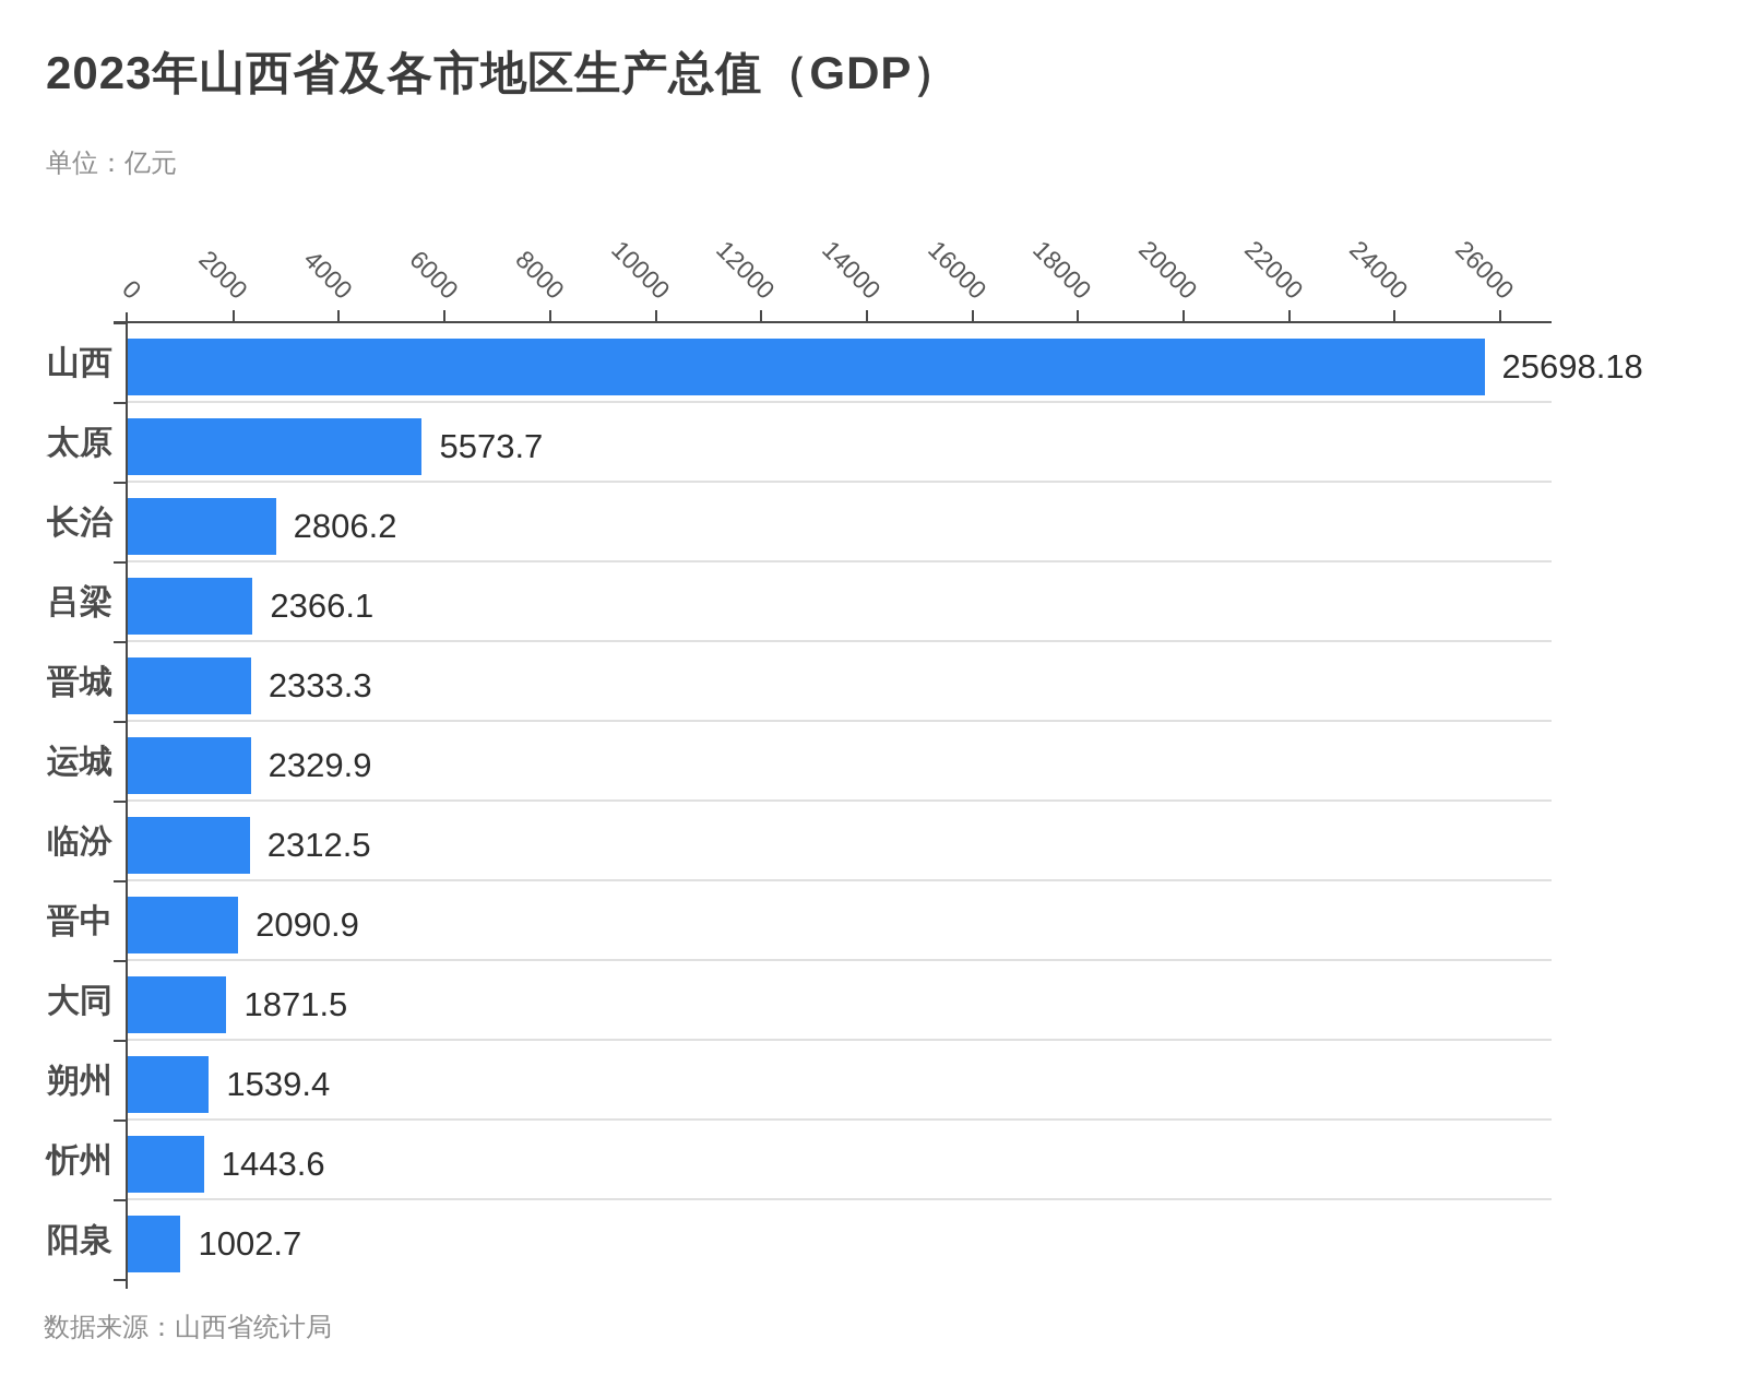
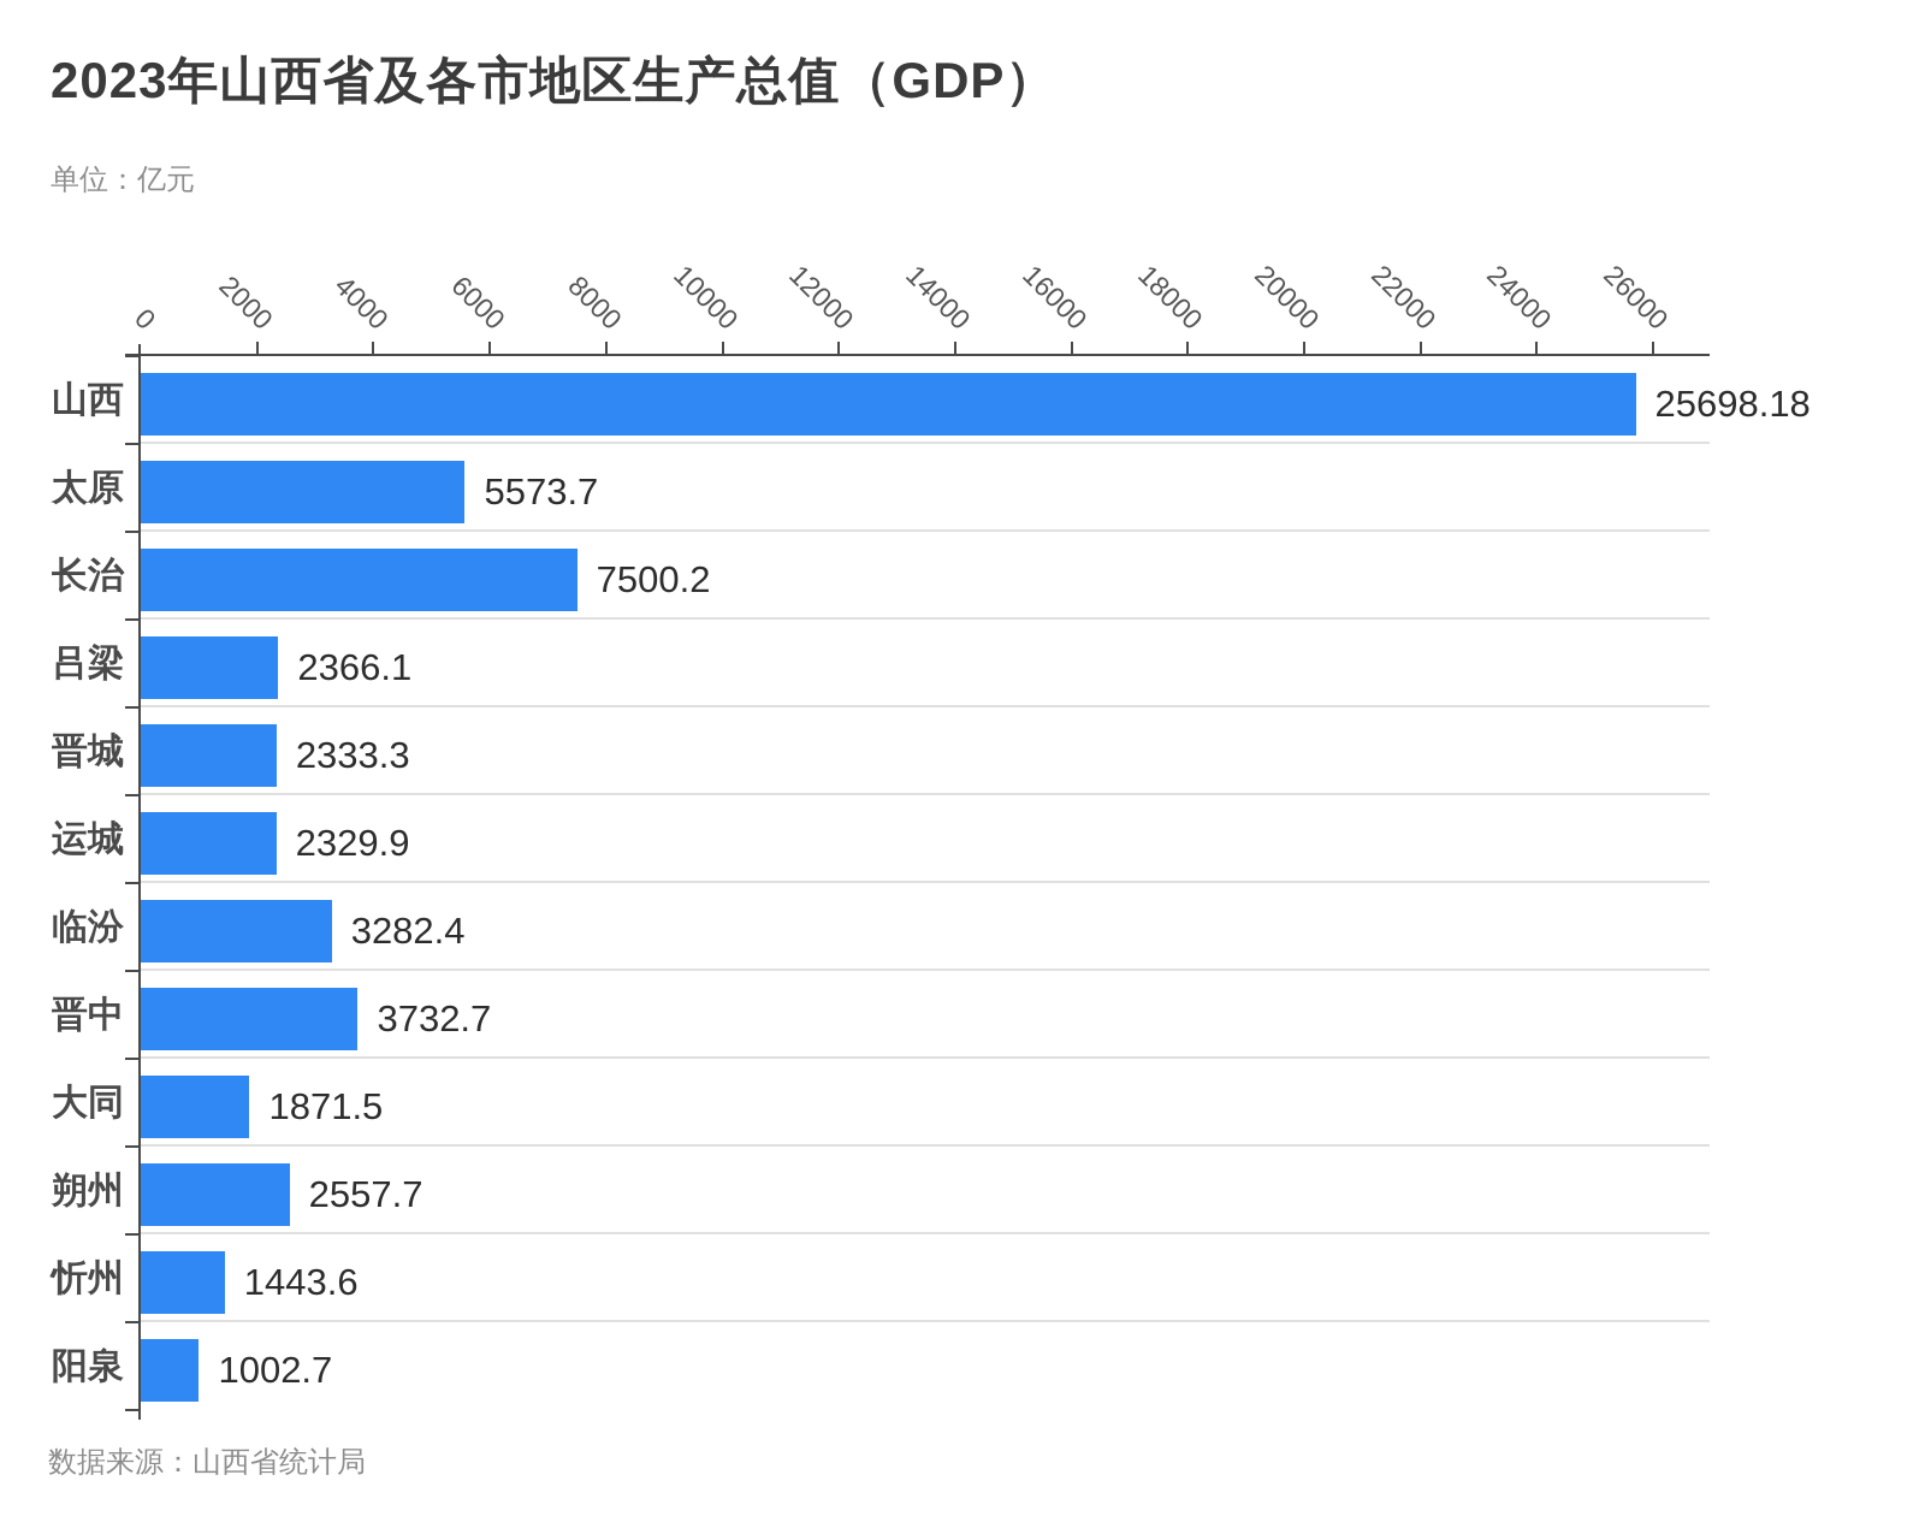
长治: 2806.2 -> 7500.2
临汾: 2312.5 -> 3282.4
晋中: 2090.9 -> 3732.7
朔州: 1539.4 -> 2557.7
